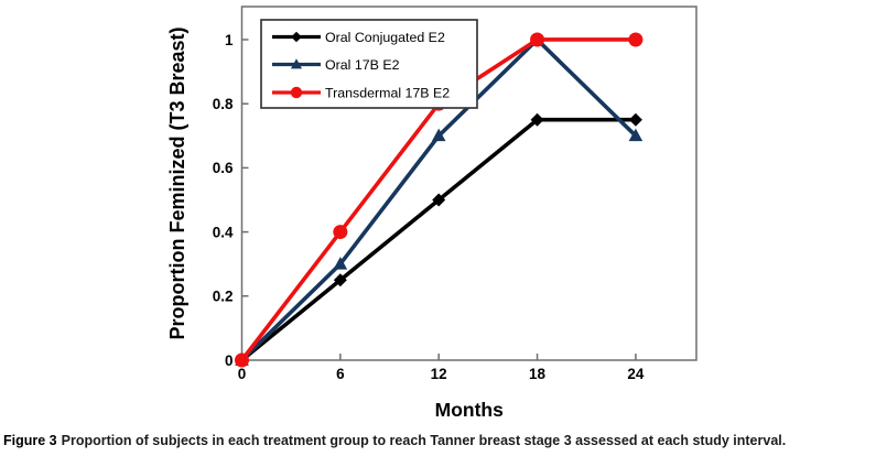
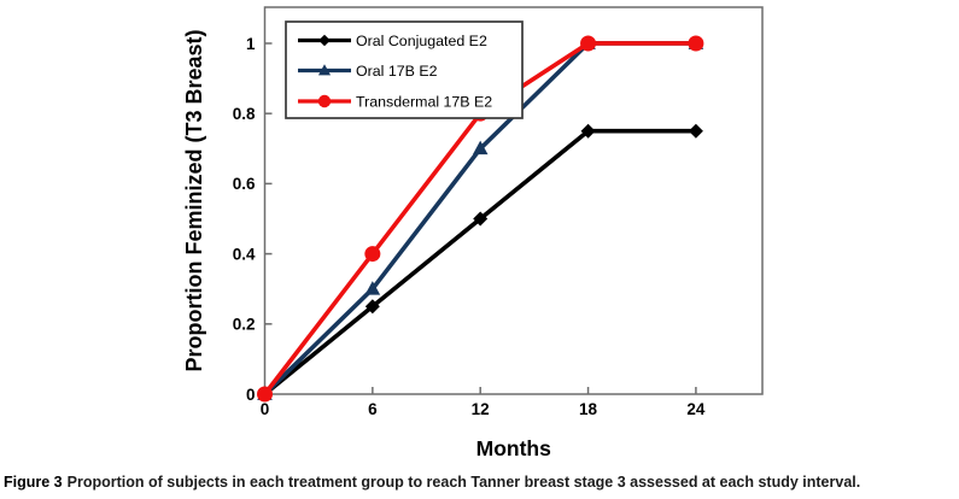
Oral 17B E2/24: 0.7 -> 1.0
